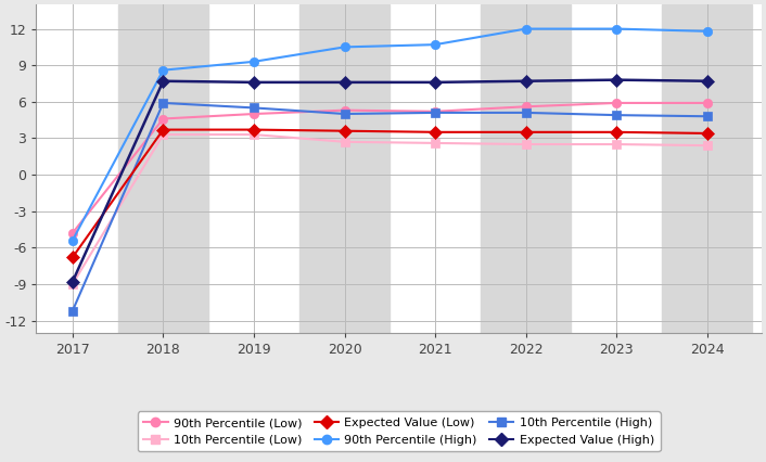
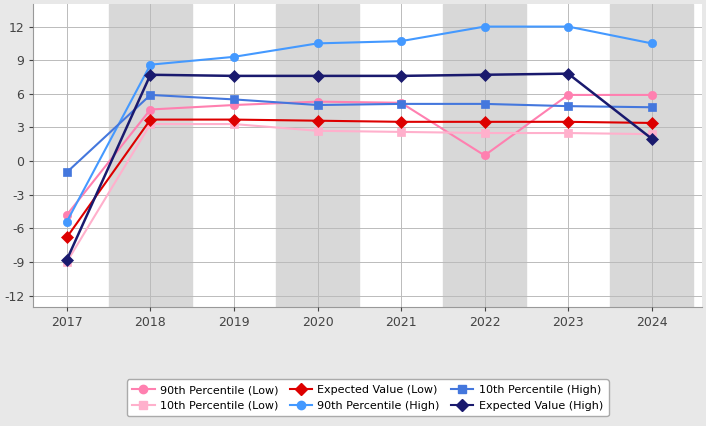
10th Percentile (High)/2017: -11.2 -> -1.0
90th Percentile (Low)/2022: 5.6 -> 0.5
90th Percentile (High)/2024: 11.8 -> 10.5
Expected Value (High)/2024: 7.7 -> 2.0
